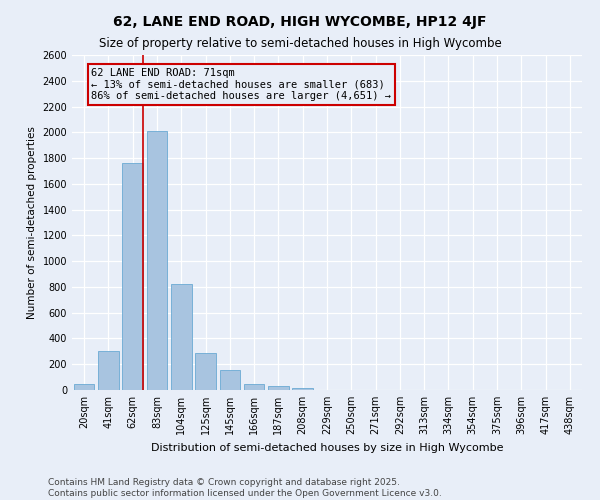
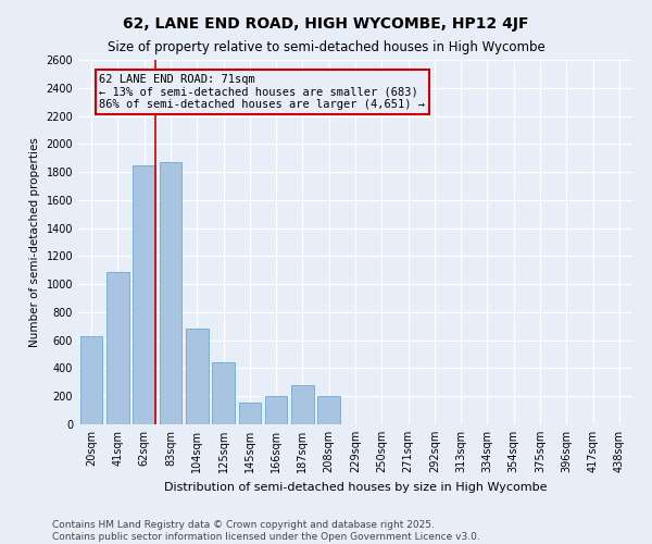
20sqm: 50 -> 630
41sqm: 300 -> 1090
62sqm: 1760 -> 1850
83sqm: 2010 -> 1870
104sqm: 820 -> 680
125sqm: 290 -> 440
166sqm: 40 -> 200
187sqm: 30 -> 280
208sqm: 20 -> 200
